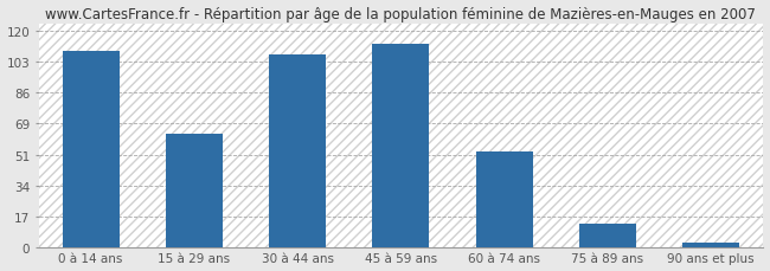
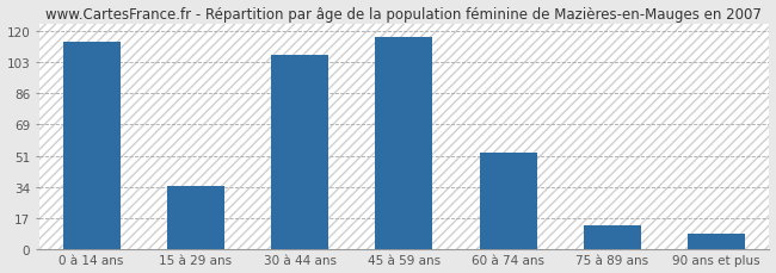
0 à 14 ans: 109 -> 114
15 à 29 ans: 63 -> 35
45 à 59 ans: 113 -> 117
90 ans et plus: 3 -> 9
